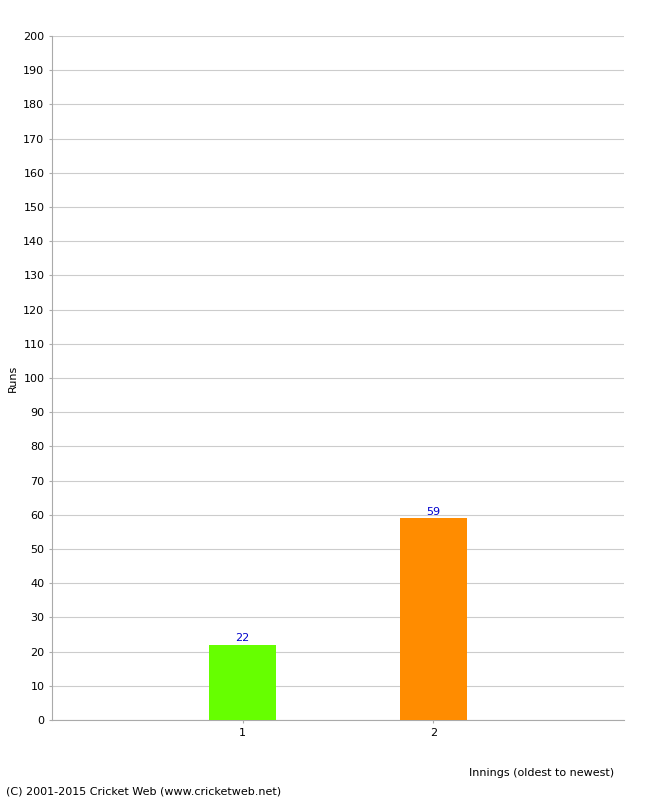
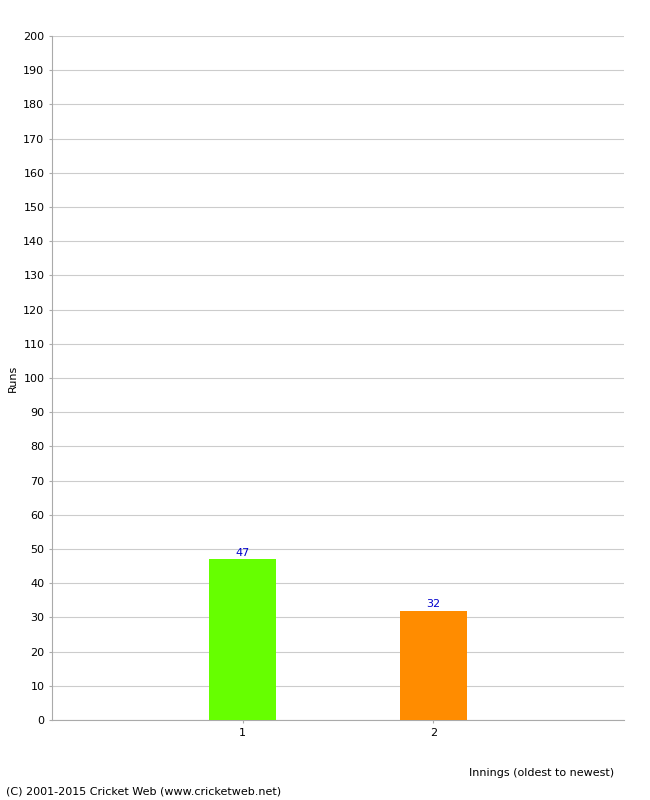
1: 22 -> 47
2: 59 -> 32
